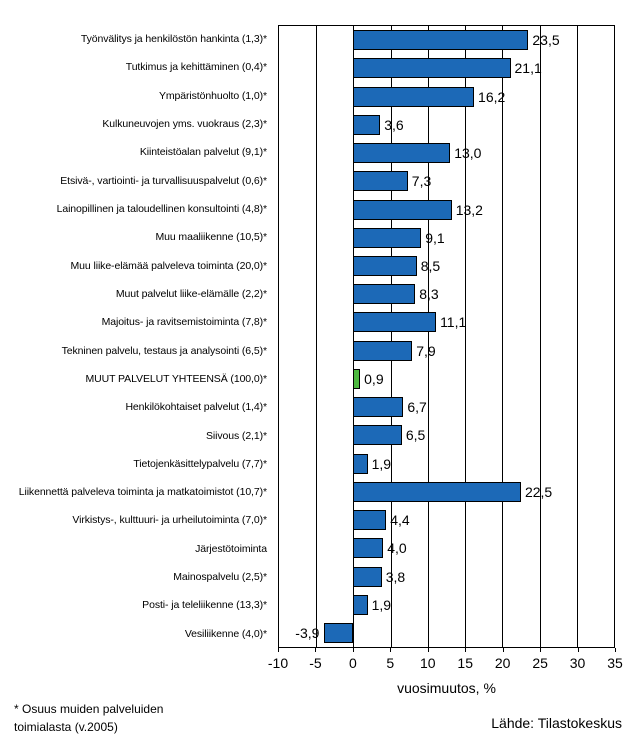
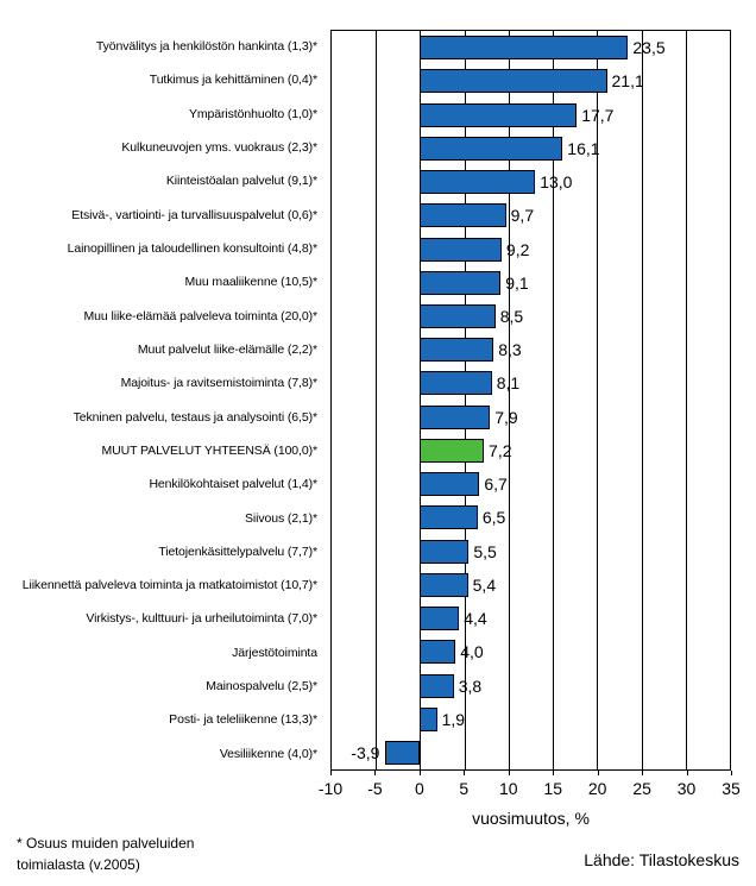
Ympäristönhuolto (1,0)*: 16,2 -> 17,7
Kulkuneuvojen yms. vuokraus (2,3)*: 3,6 -> 16,1
Etsivä-, vartiointi- ja turvallisuuspalvelut (0,6)*: 7,3 -> 9,7
Lainopillinen ja taloudellinen konsultointi (4,8)*: 13,2 -> 9,2
Majoitus- ja ravitsemistoiminta (7,8)*: 11,1 -> 8,1
MUUT PALVELUT YHTEENSÄ (100,0)*: 0,9 -> 7,2
Tietojenkäsittelypalvelu (7,7)*: 1,9 -> 5,5
Liikennettä palveleva toiminta ja matkatoimistot (10,7)*: 22,5 -> 5,4
